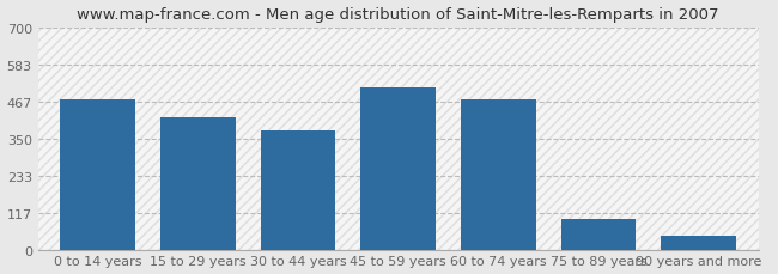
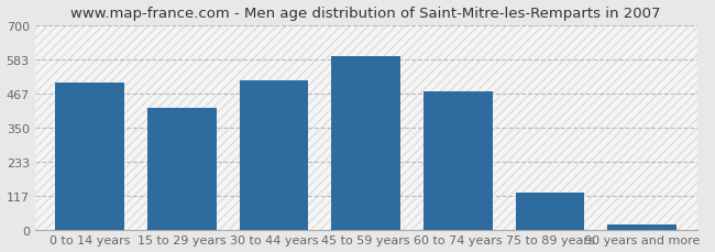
0 to 14 years: 475 -> 503
30 to 44 years: 375 -> 510
45 to 59 years: 510 -> 593
75 to 89 years: 95 -> 128
90 years and more: 45 -> 18
